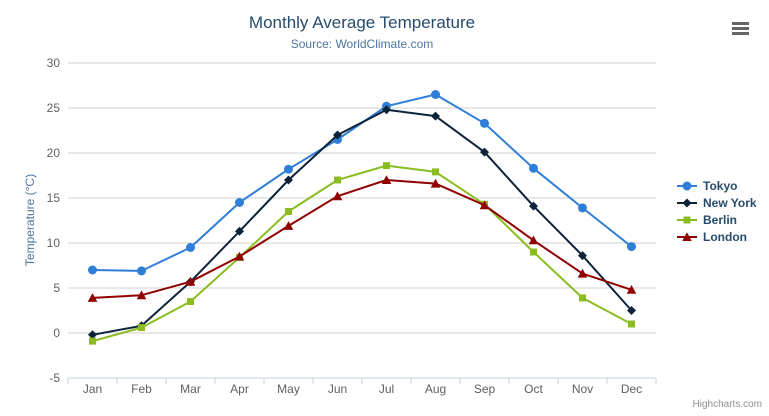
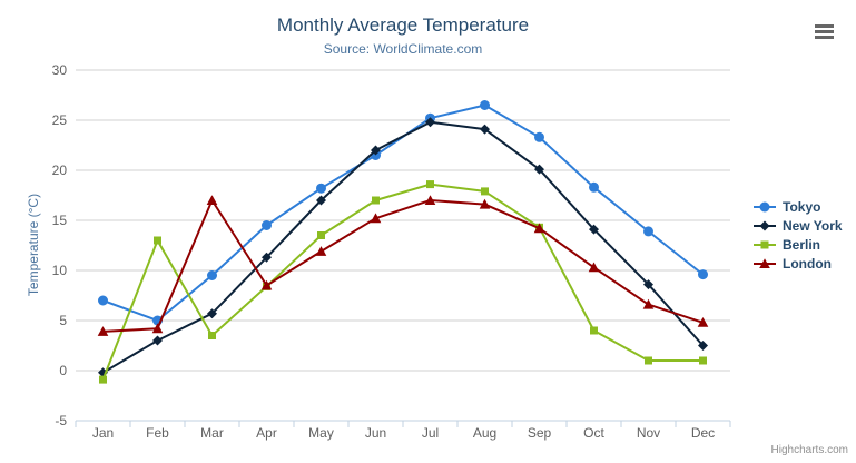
Tokyo/Feb: 7 -> 5
New York/Feb: 1 -> 3
Berlin/Feb: 1 -> 13
London/Mar: 6 -> 17
Berlin/Oct: 9 -> 4
Berlin/Nov: 4 -> 1
